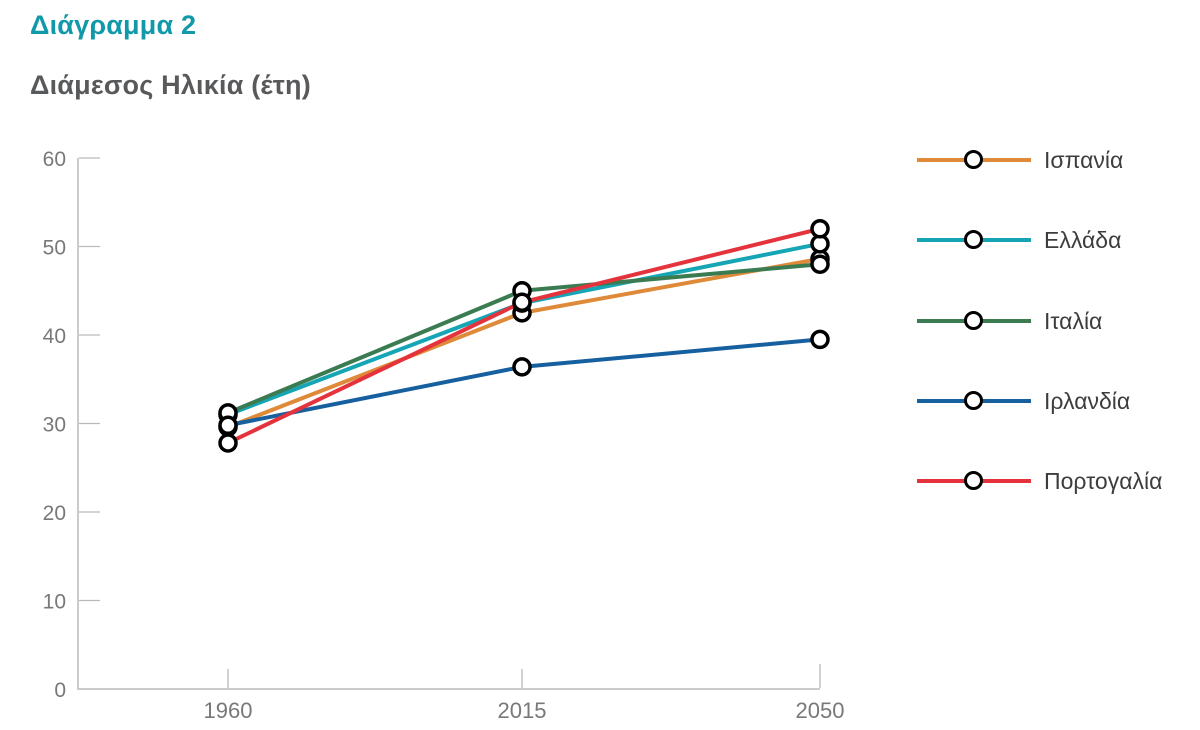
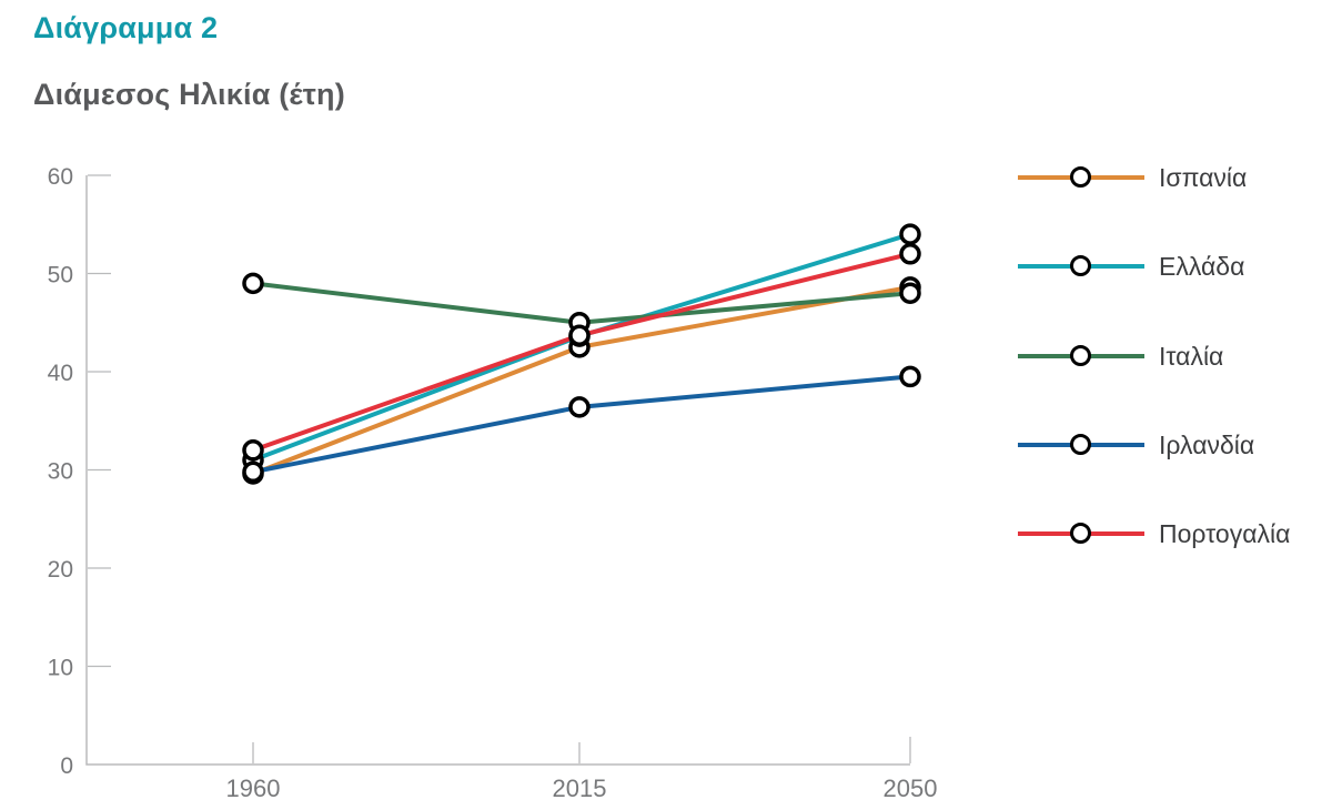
Ιταλία/1960: 31 -> 49
Πορτογαλία/1960: 28 -> 32
Ελλάδα/2050: 50 -> 54
